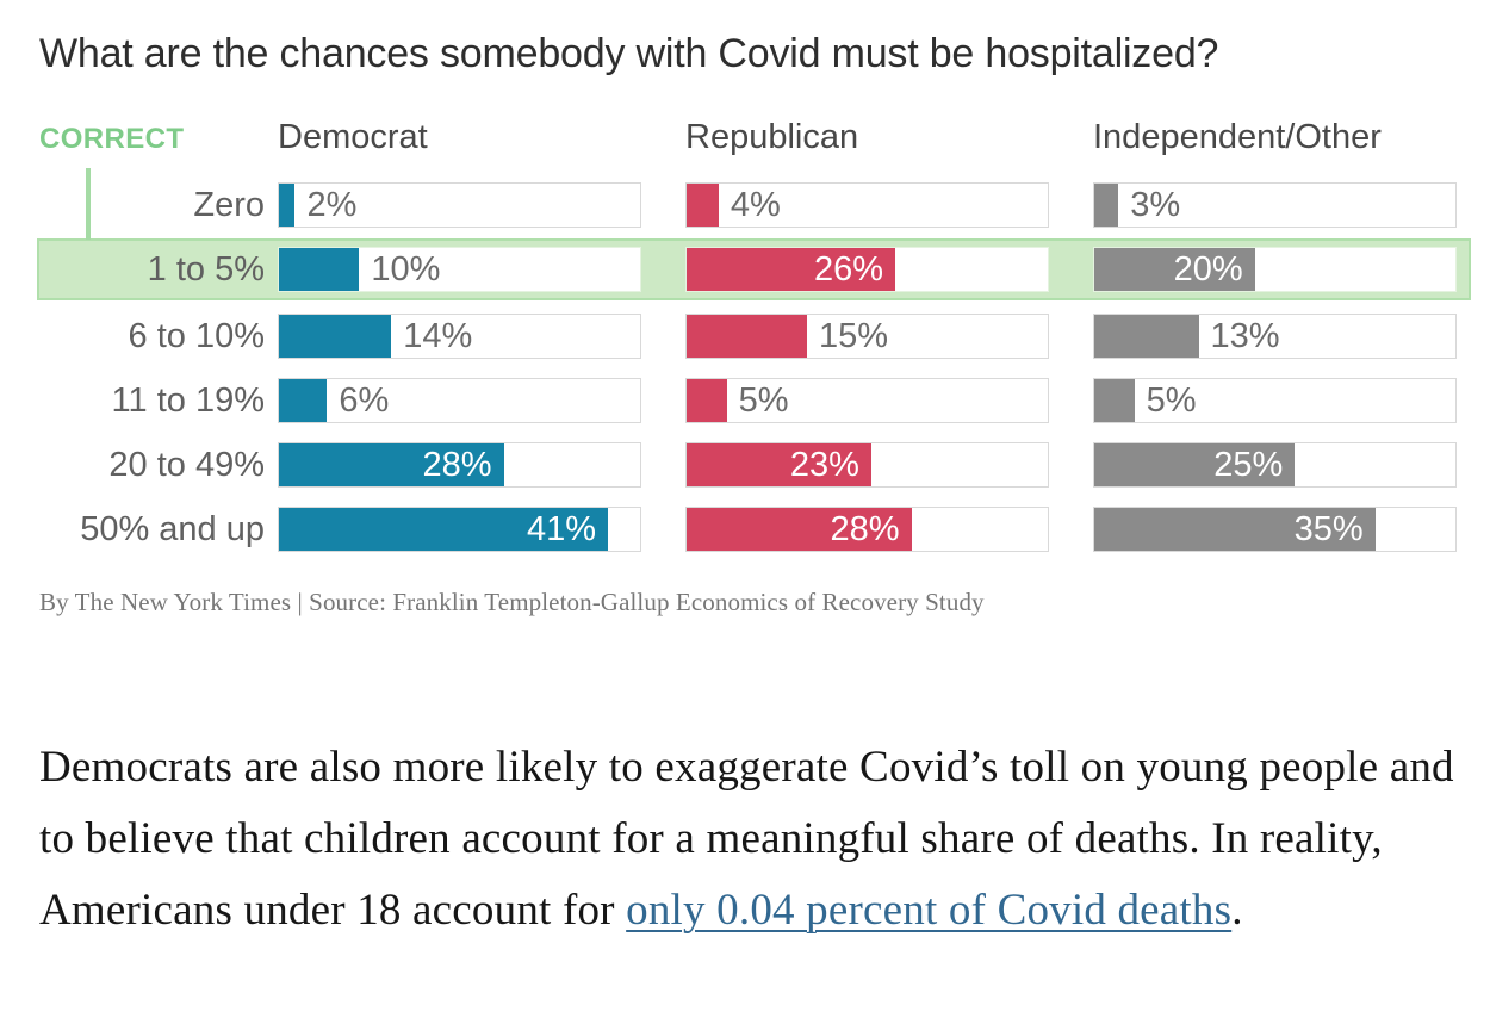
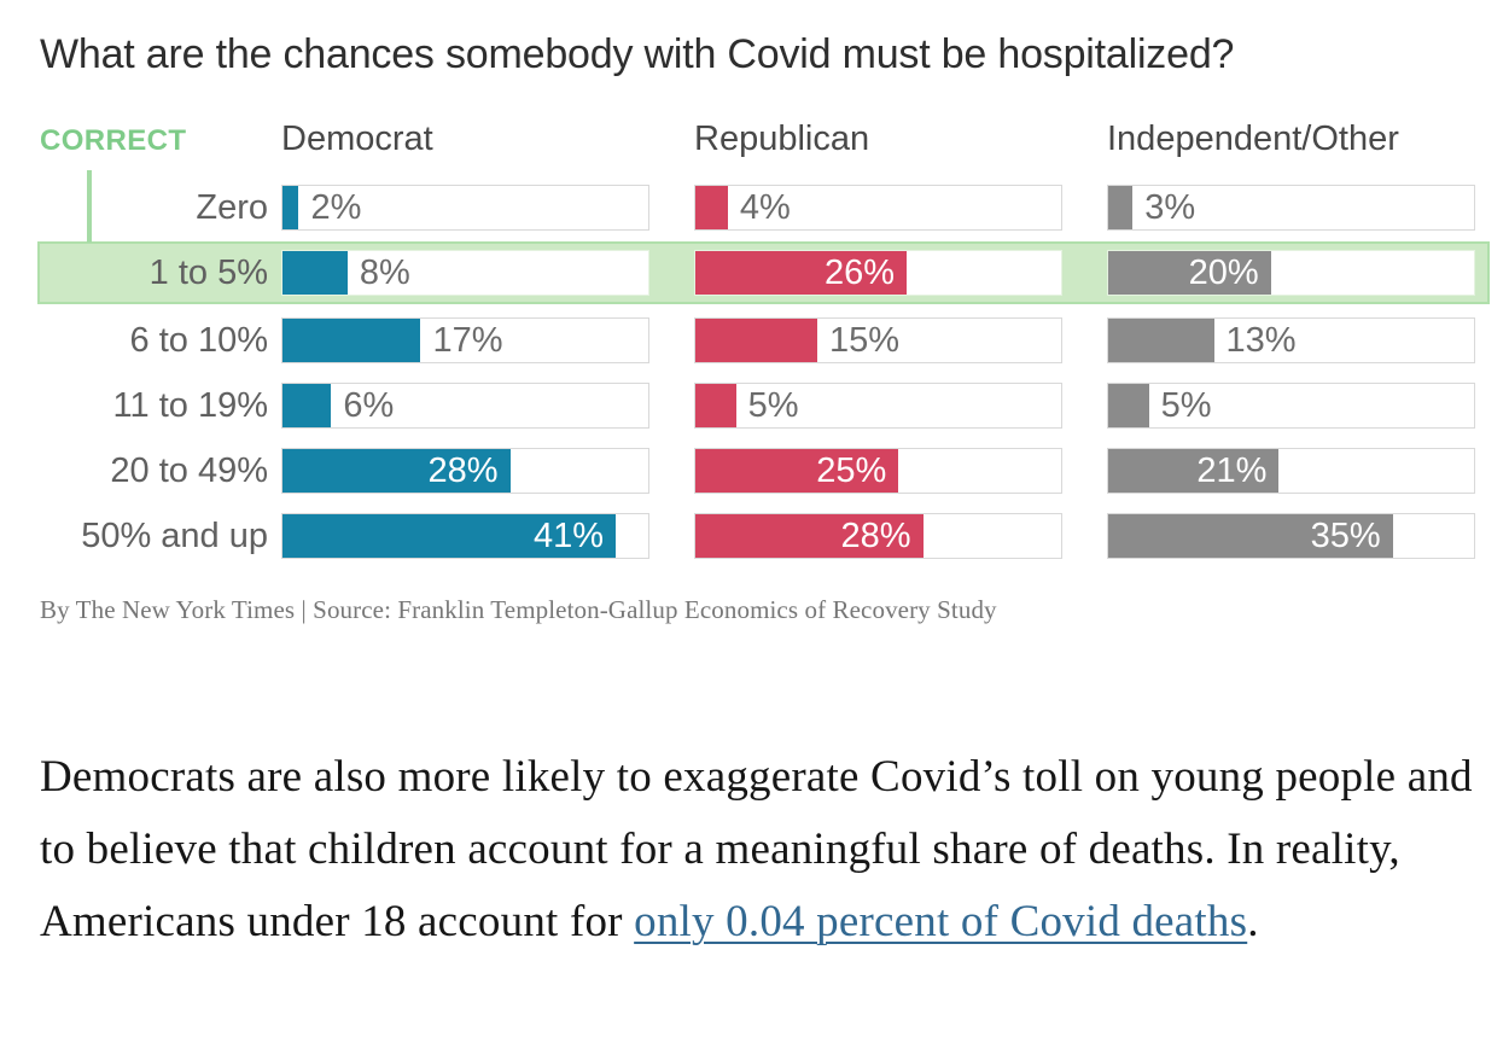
Democrat/1 to 5%: 10% -> 8%
Democrat/6 to 10%: 14% -> 17%
Republican/20 to 49%: 23% -> 25%
Independent/Other/20 to 49%: 25% -> 21%
